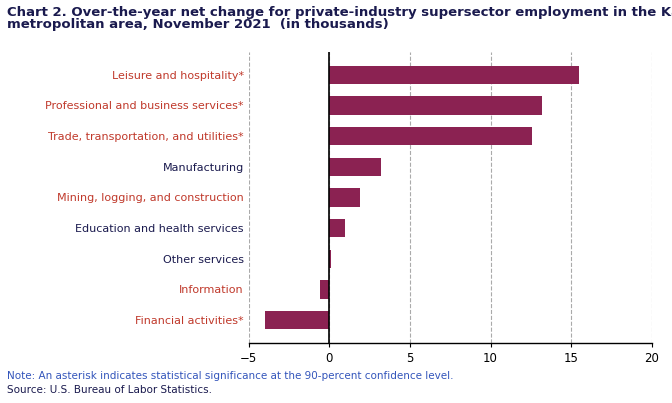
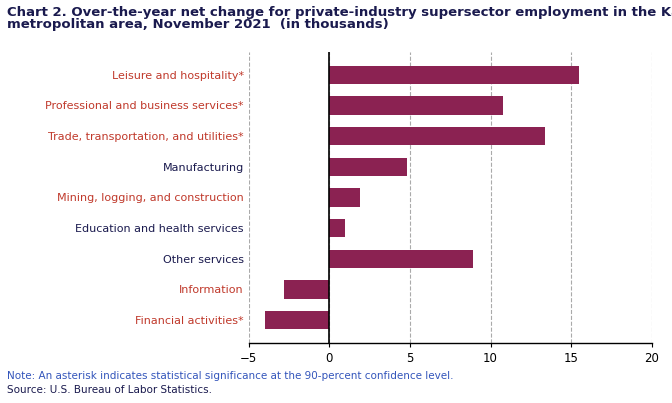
Professional and business services*: 13.2 -> 10.8
Trade, transportation, and utilities*: 12.6 -> 13.4
Manufacturing: 3.2 -> 4.8
Other services: 0.1 -> 8.9
Information: -0.6 -> -2.8
